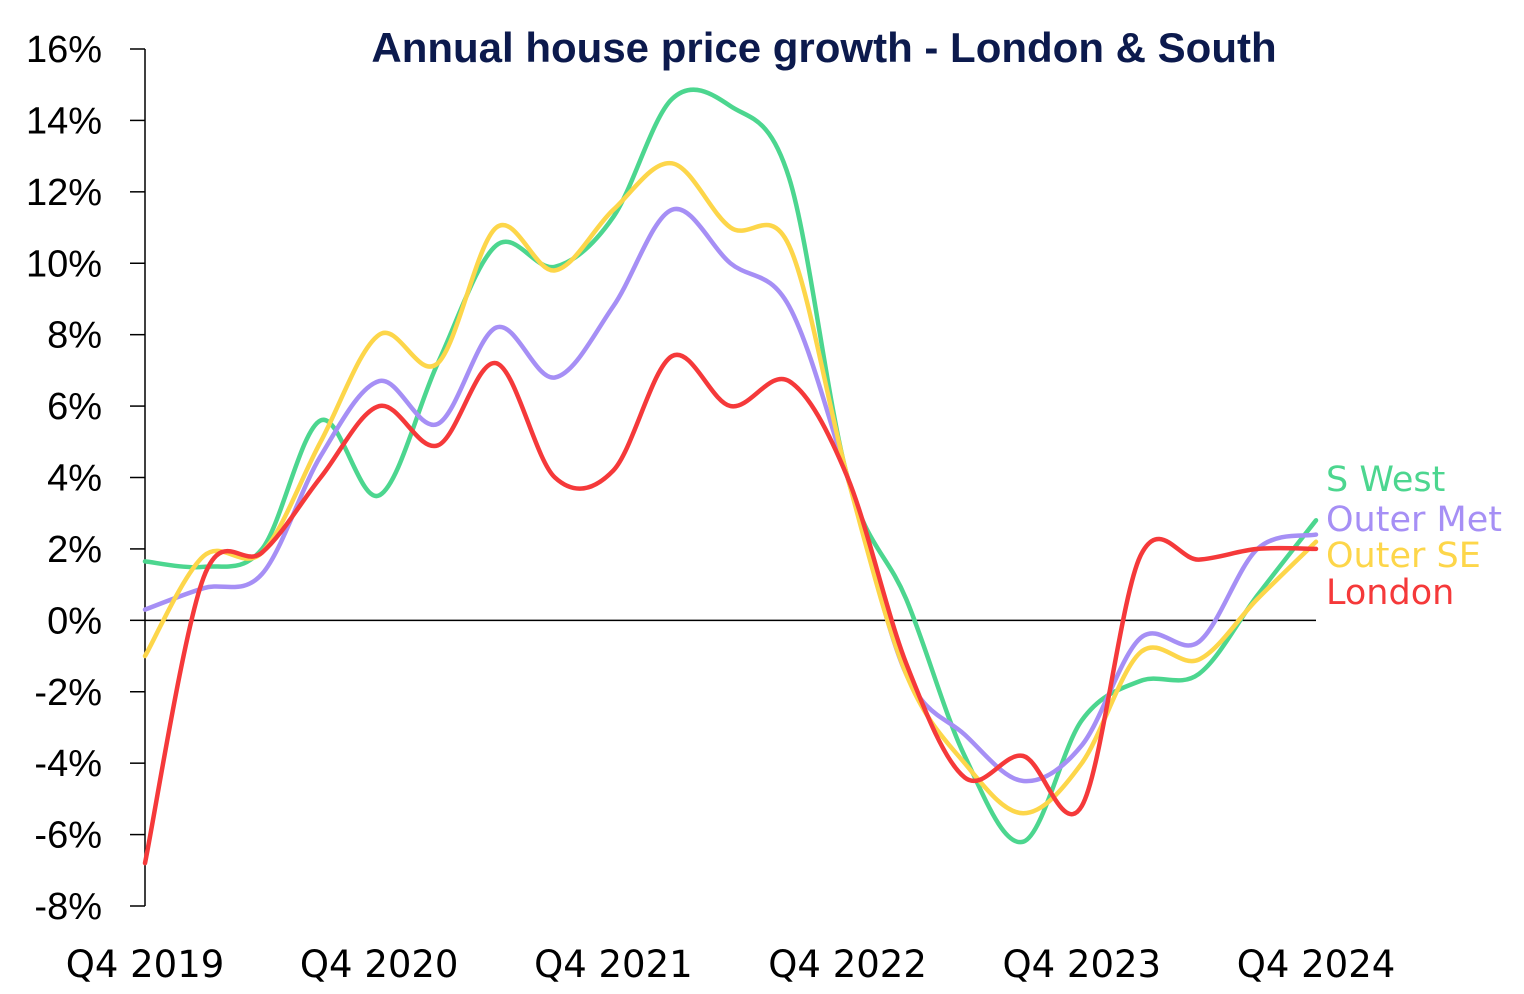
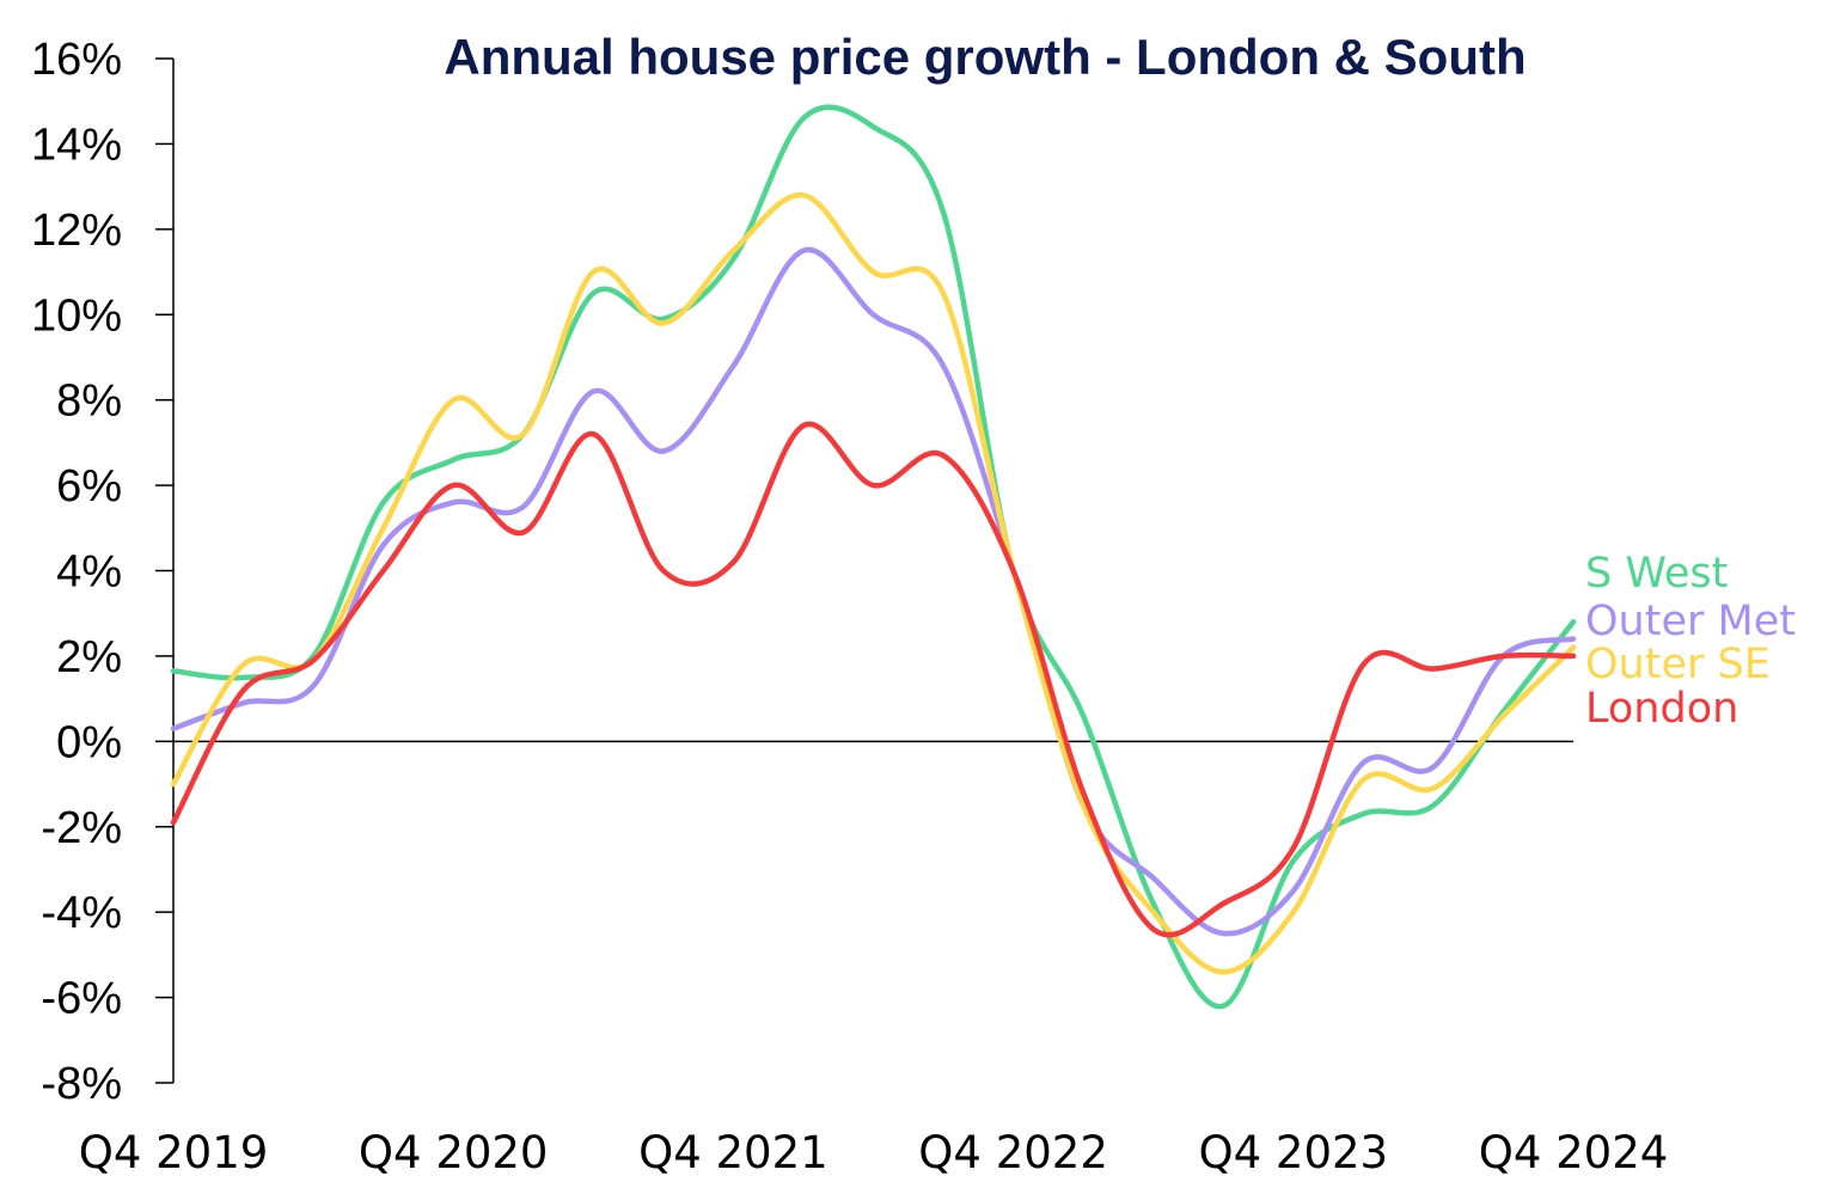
London/Q4 2019: -6.8% -> -1.9%
S West/Q4 2020: 3.5% -> 6.6%
Outer Met/Q4 2020: 6.7% -> 5.6%
London/Q4 2023: -5.2% -> -2.5%
